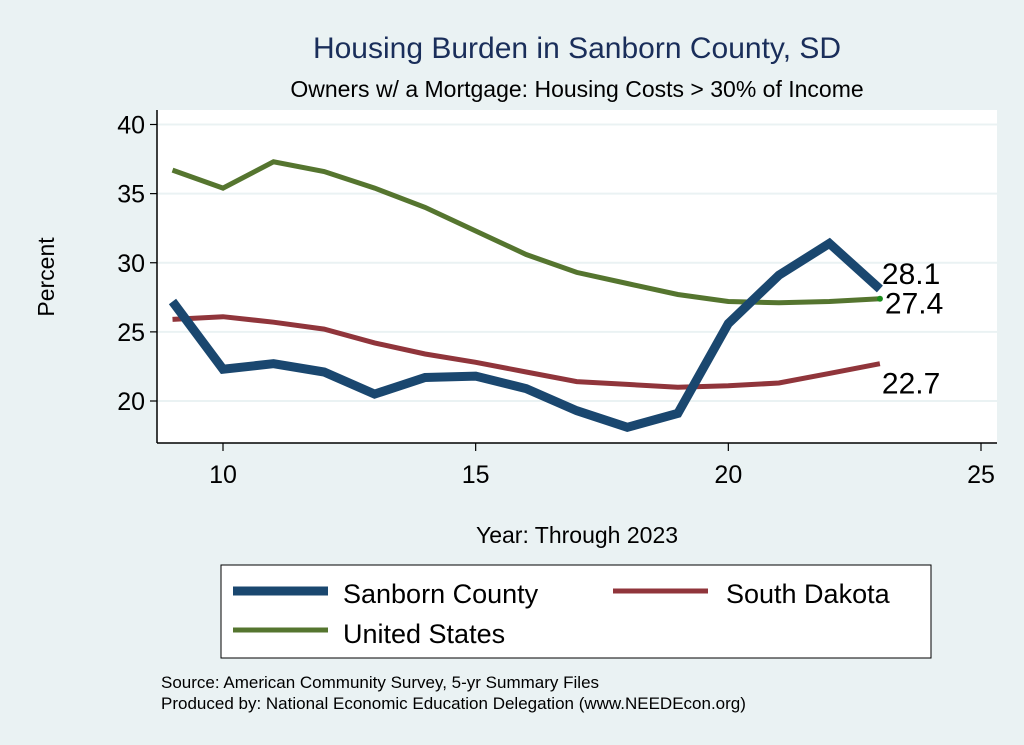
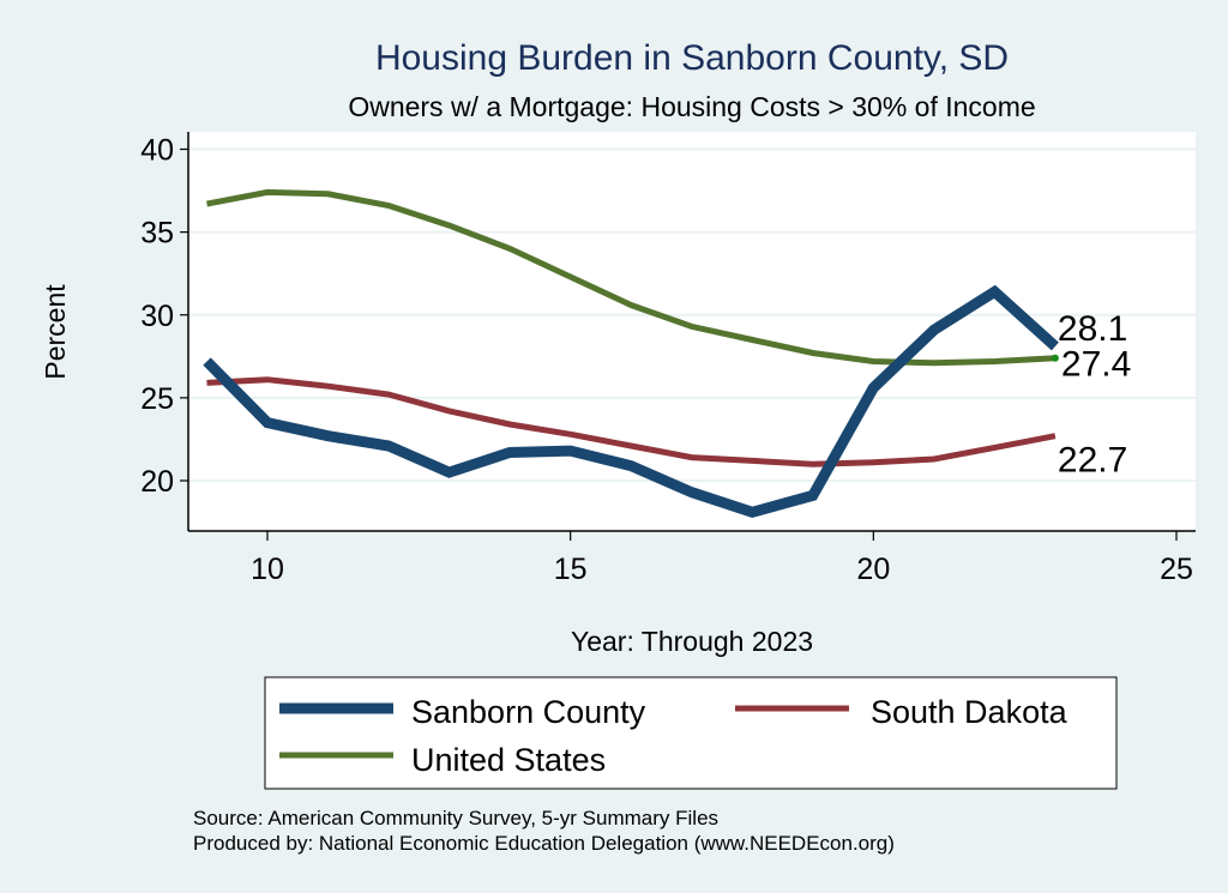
Sanborn County/10: 22.3 -> 23.5
United States/10: 35.4 -> 37.4
